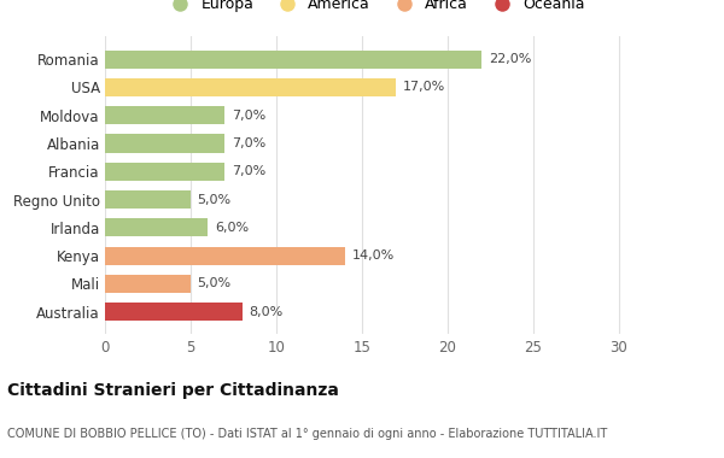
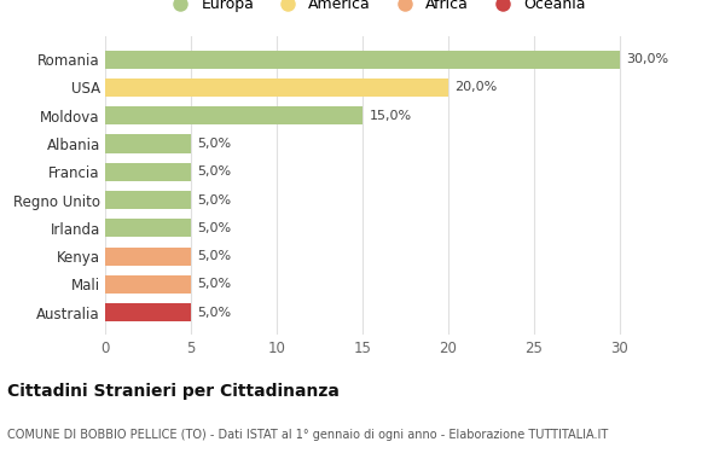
Romania: 22,0% -> 30,0%
USA: 17,0% -> 20,0%
Moldova: 7,0% -> 15,0%
Albania: 7,0% -> 5,0%
Francia: 7,0% -> 5,0%
Irlanda: 6,0% -> 5,0%
Kenya: 14,0% -> 5,0%
Australia: 8,0% -> 5,0%
